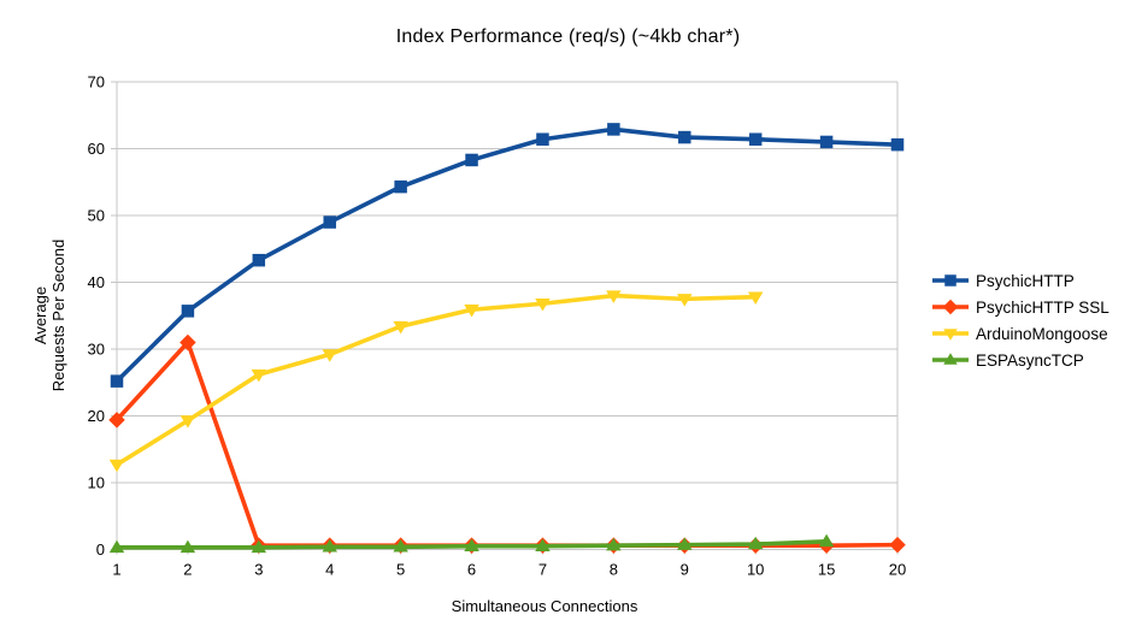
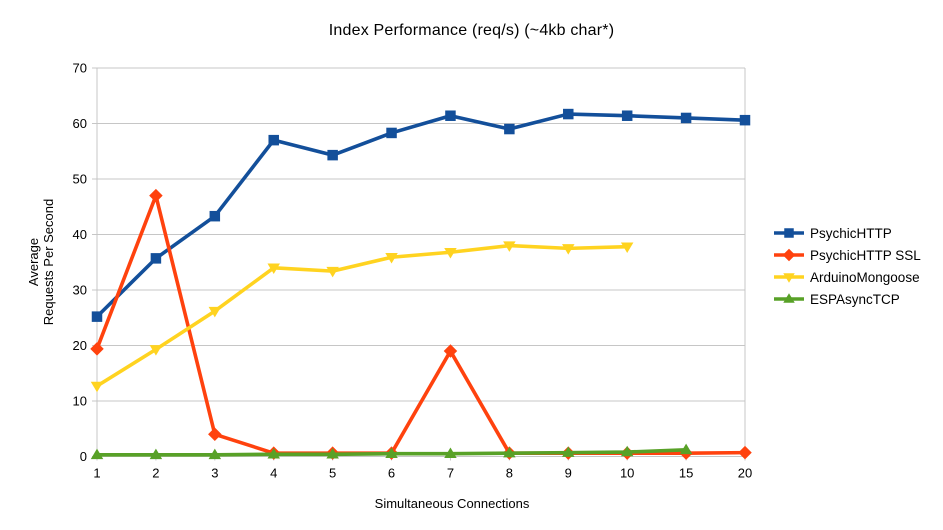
PsychicHTTP SSL/2: 31 -> 47
PsychicHTTP SSL/3: 1 -> 4
PsychicHTTP/4: 49 -> 57
ArduinoMongoose/4: 29 -> 34
PsychicHTTP SSL/7: 1 -> 19
PsychicHTTP/8: 63 -> 59
